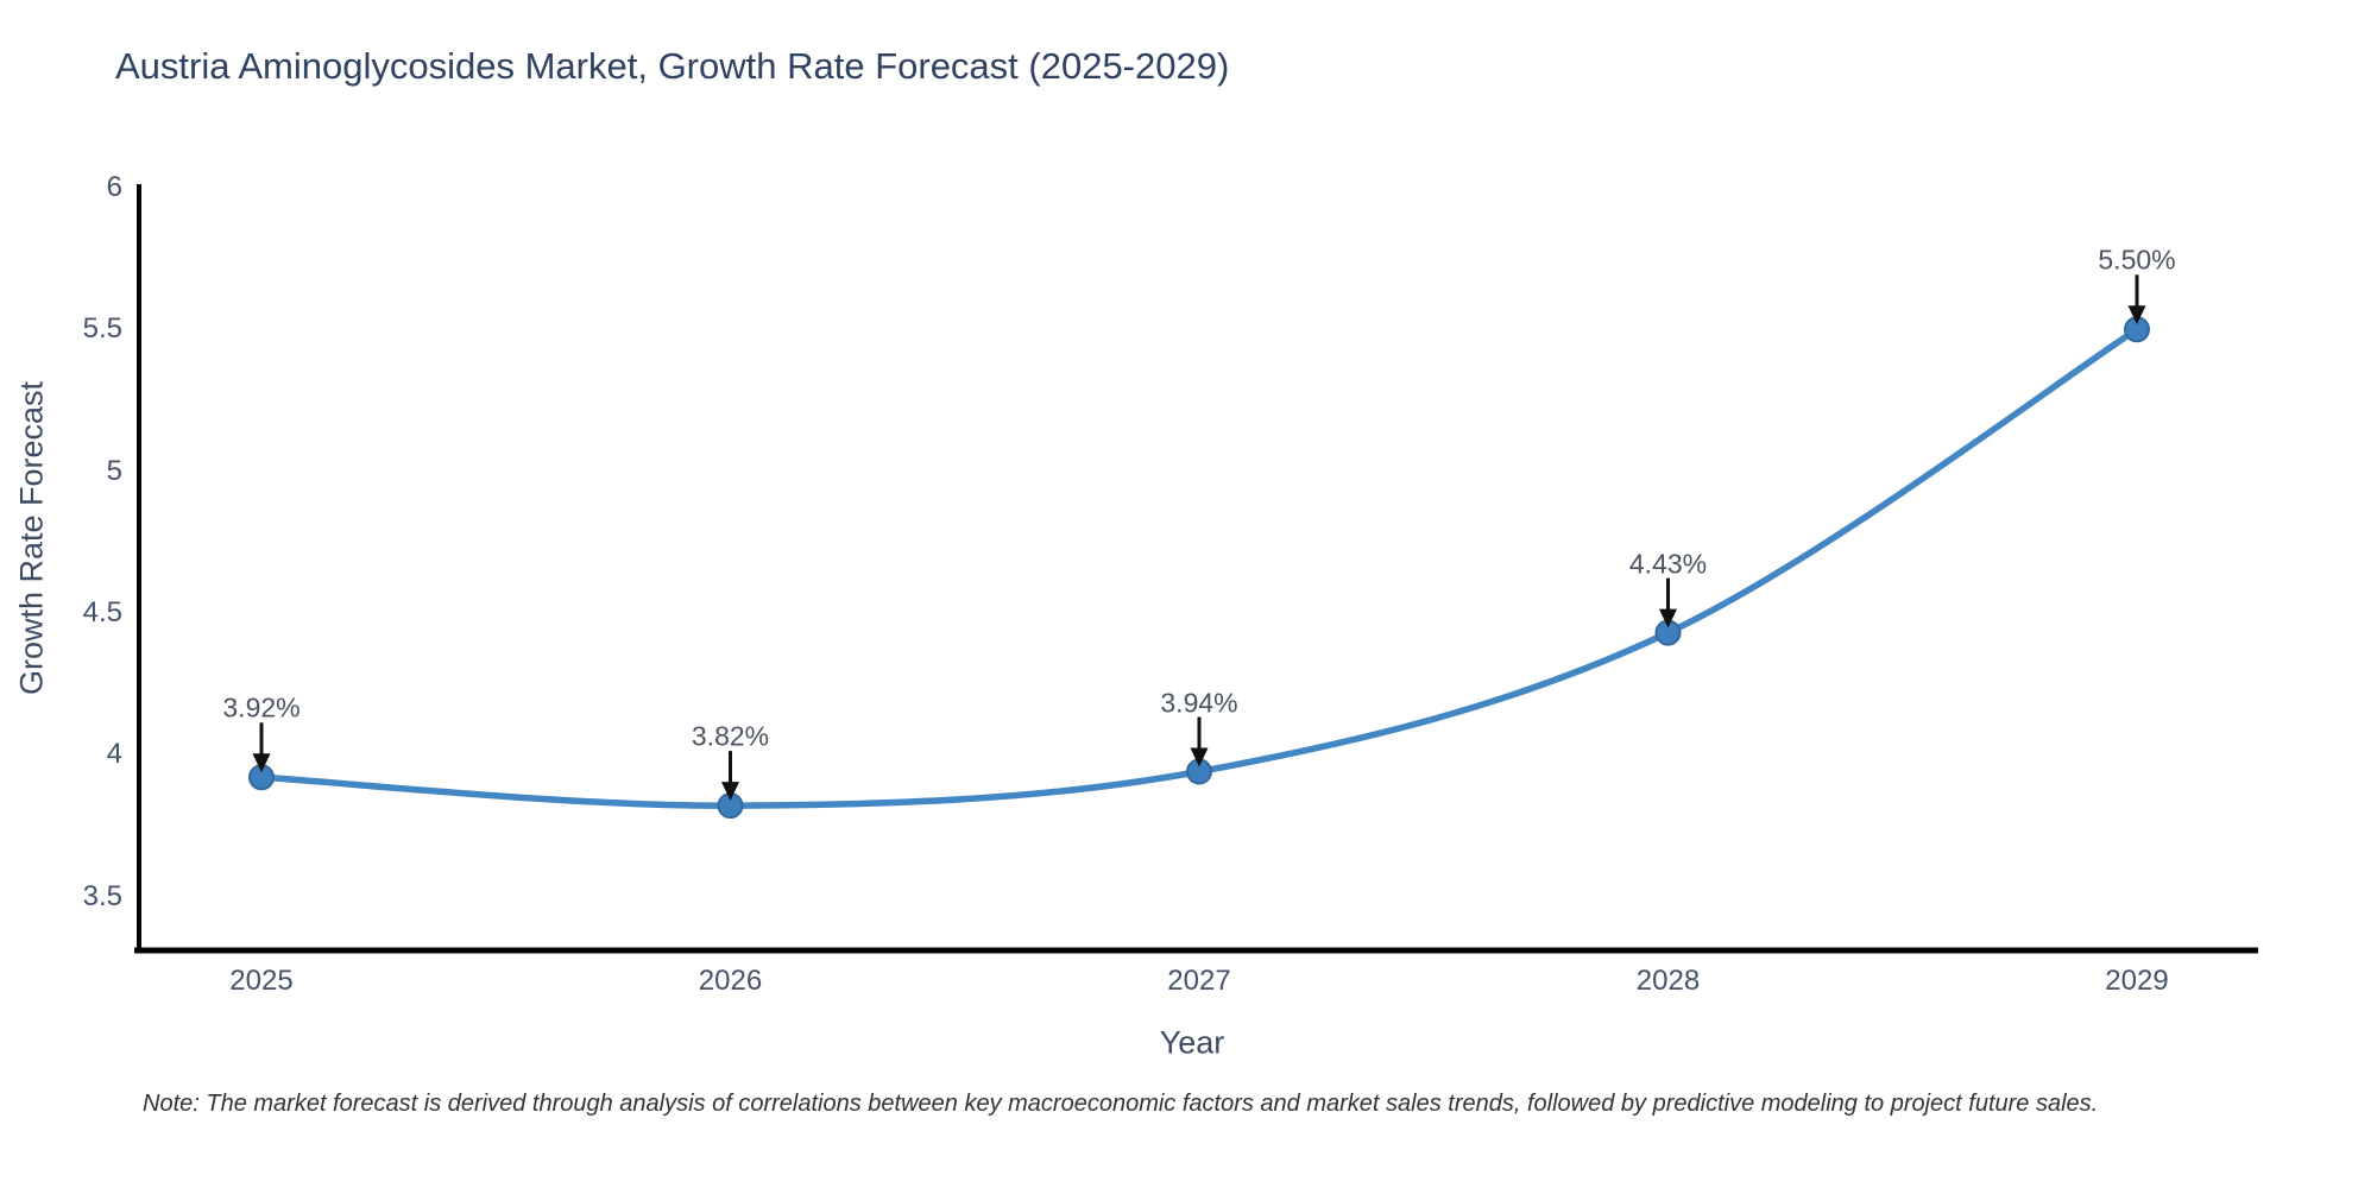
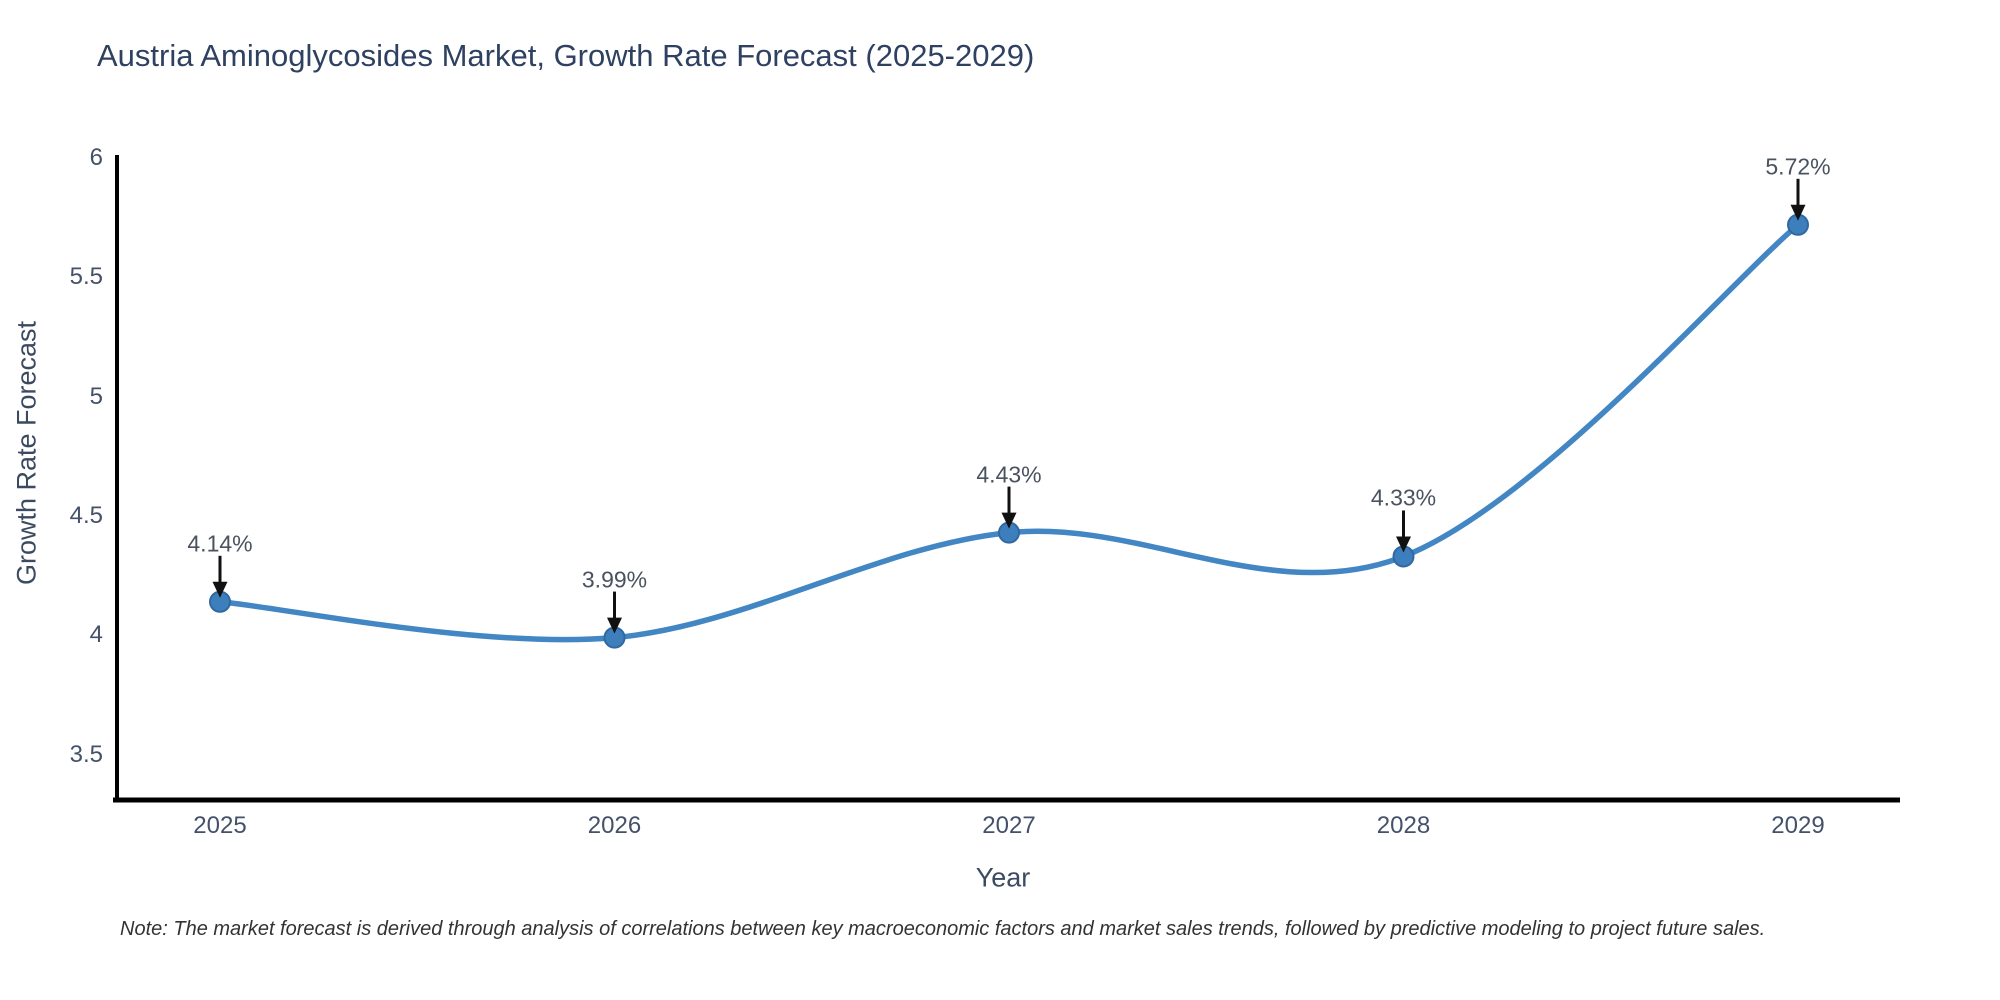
2025: 3.92% -> 4.14%
2026: 3.82% -> 3.99%
2027: 3.94% -> 4.43%
2028: 4.43% -> 4.33%
2029: 5.50% -> 5.72%
